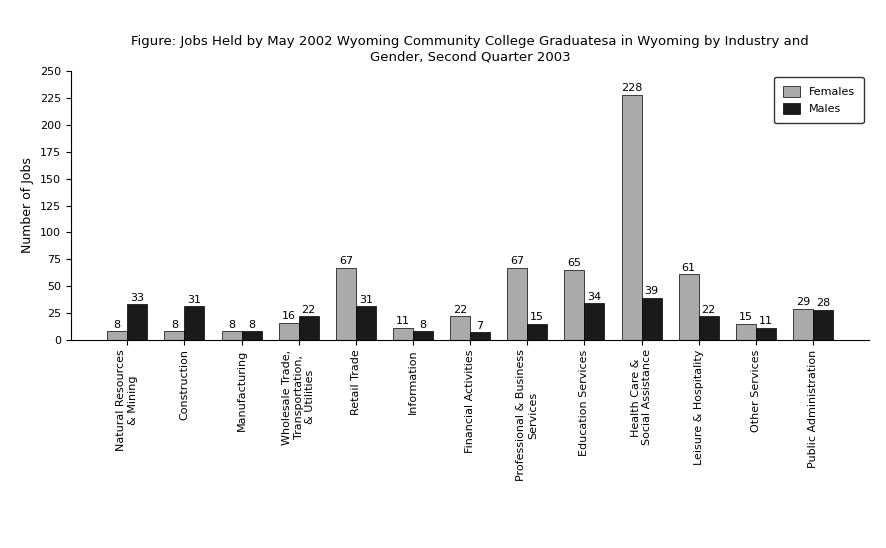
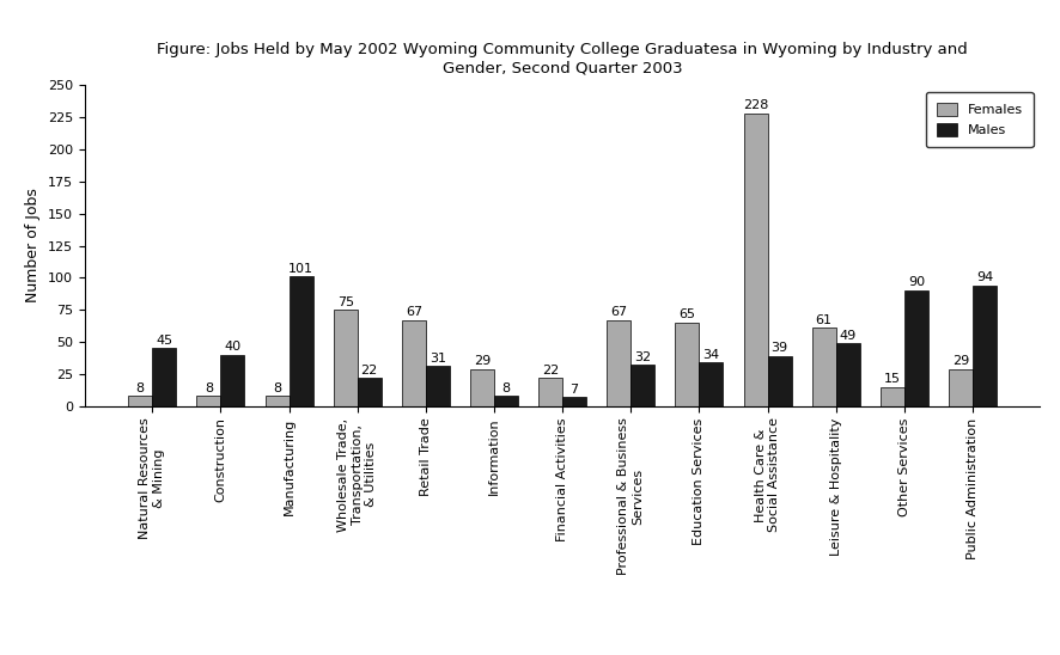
Males/Natural Resources & Mining: 33 -> 45
Males/Construction: 31 -> 40
Males/Manufacturing: 8 -> 101
Females/Wholesale Trade, Transportation, & Utilities: 16 -> 75
Females/Information: 11 -> 29
Males/Professional & Business Services: 15 -> 32
Males/Leisure & Hospitality: 22 -> 49
Males/Other Services: 11 -> 90
Males/Public Administration: 28 -> 94
